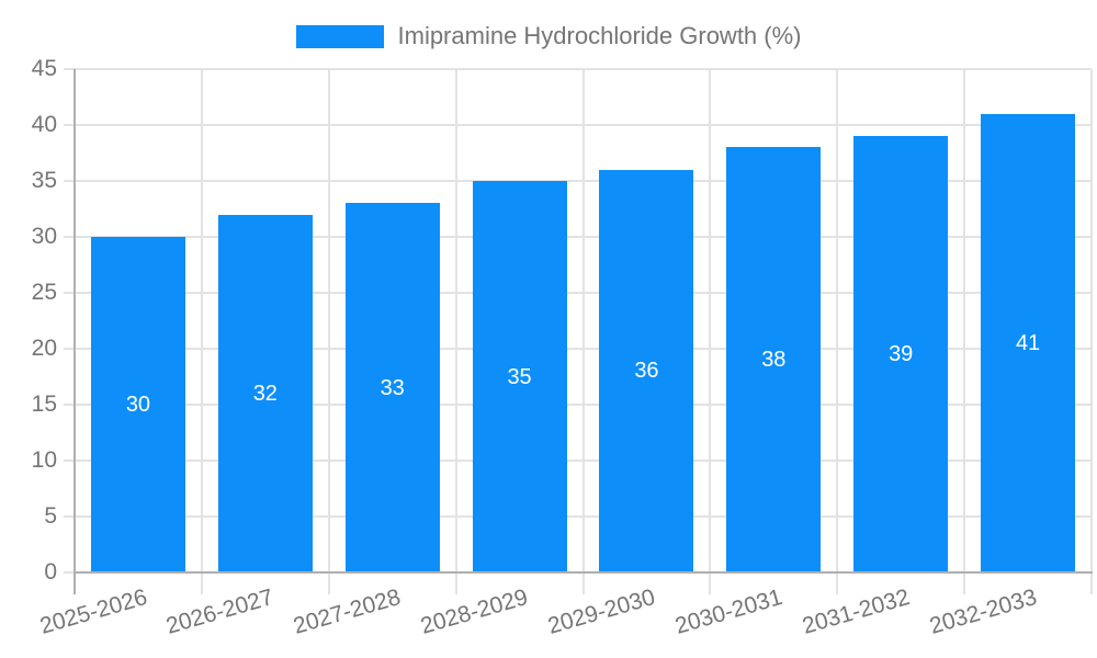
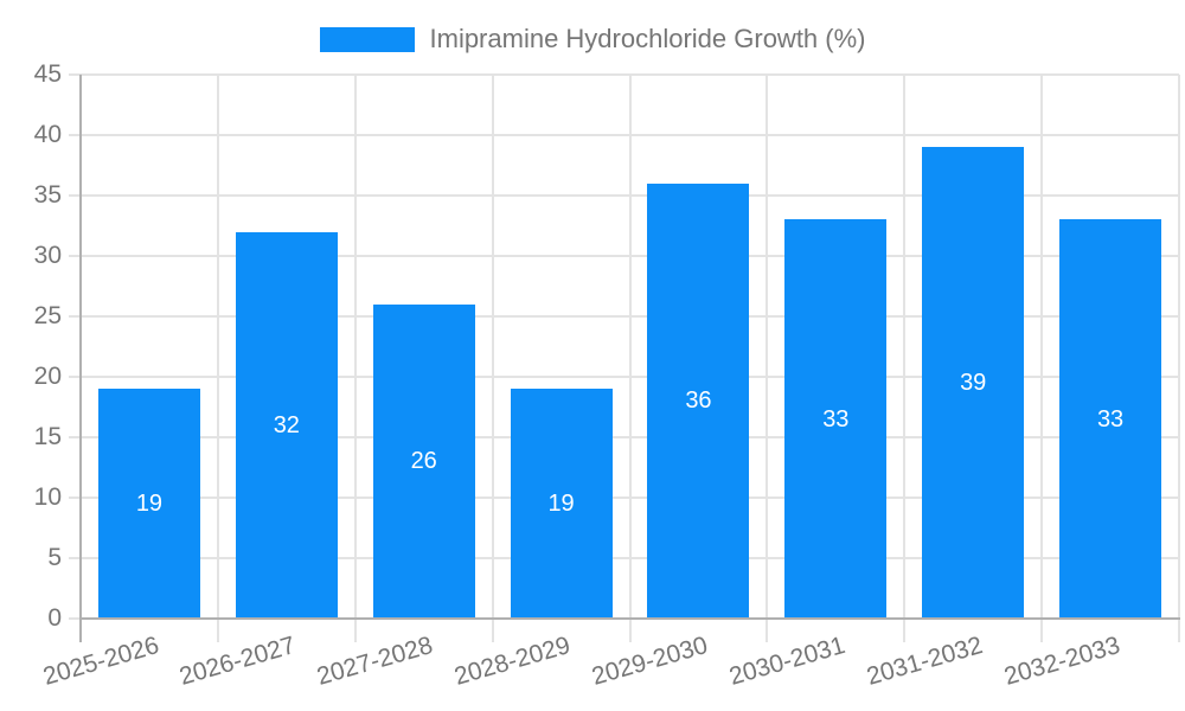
2025-2026: 30 -> 19
2027-2028: 33 -> 26
2028-2029: 35 -> 19
2030-2031: 38 -> 33
2032-2033: 41 -> 33
